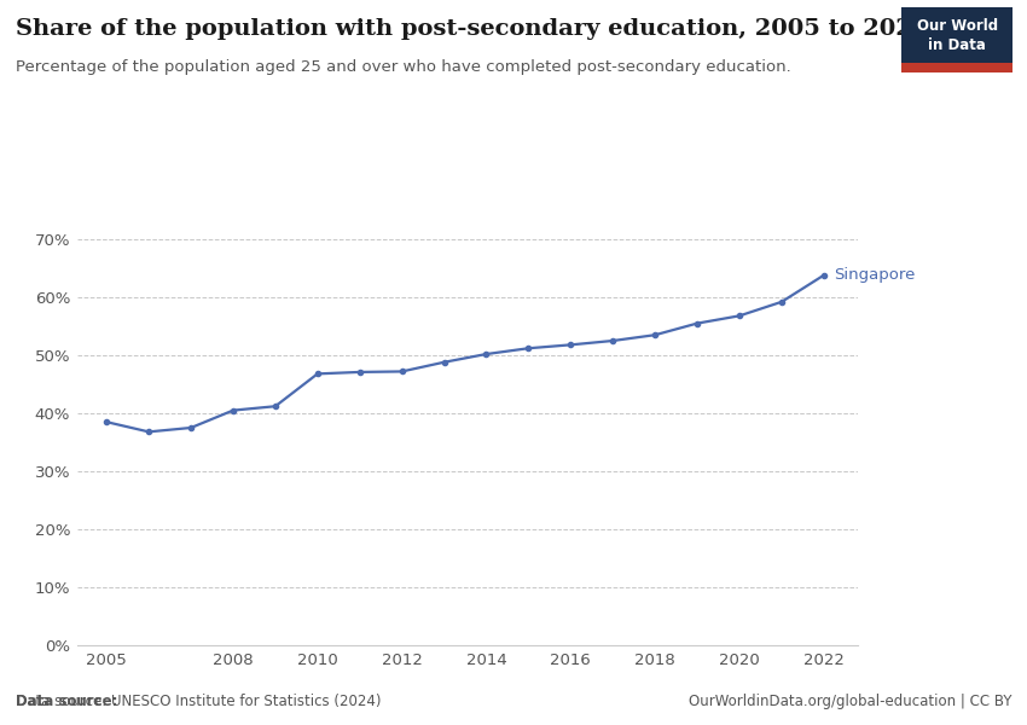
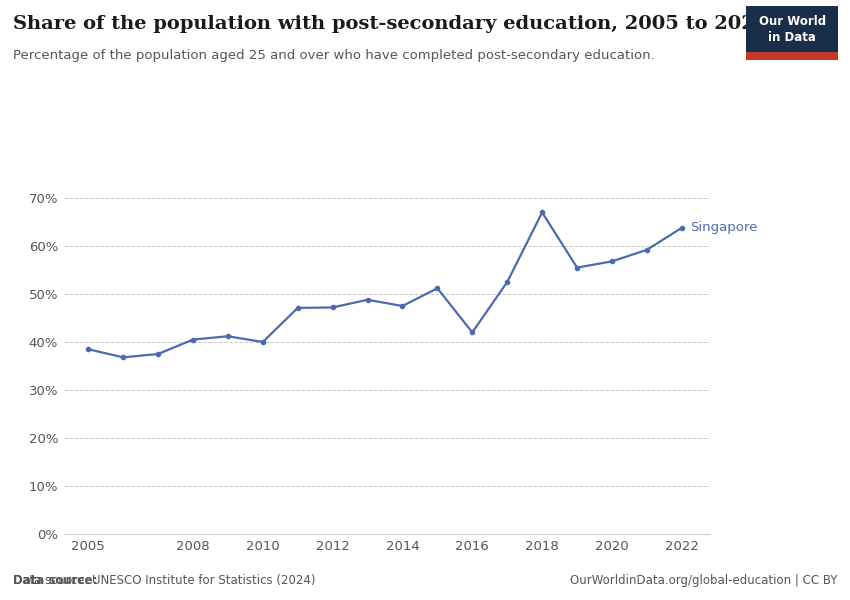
2010: 46.8% -> 40.0%
2014: 50.2% -> 47.5%
2016: 51.8% -> 42.0%
2018: 53.5% -> 67.0%
